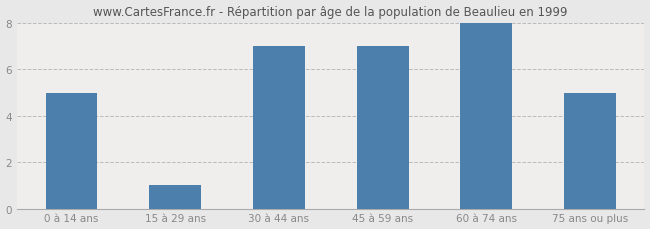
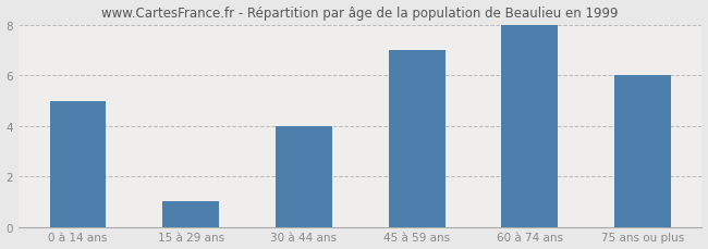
30 à 44 ans: 7 -> 4
75 ans ou plus: 5 -> 6
